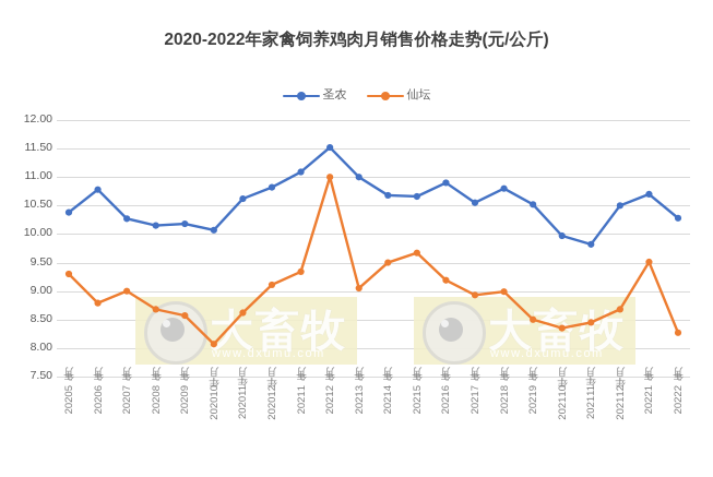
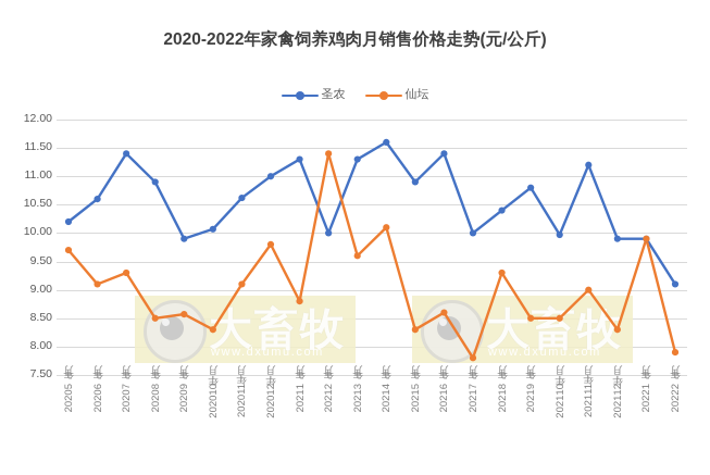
圣农/2020年5月: 10.4 -> 10.2
仙坛/2020年5月: 9.3 -> 9.7
圣农/2020年6月: 10.8 -> 10.6
仙坛/2020年6月: 8.8 -> 9.1
圣农/2020年7月: 10.3 -> 11.4
仙坛/2020年7月: 9.0 -> 9.3
圣农/2020年8月: 10.2 -> 10.9
仙坛/2020年8月: 8.7 -> 8.5
圣农/2020年9月: 10.2 -> 9.9
仙坛/2020年10月: 8.1 -> 8.3
仙坛/2020年11月: 8.6 -> 9.1
圣农/2020年12月: 10.8 -> 11.0
仙坛/2020年12月: 9.1 -> 9.8
圣农/2021年1月: 11.1 -> 11.3
仙坛/2021年1月: 9.3 -> 8.8
圣农/2021年2月: 11.5 -> 10.0
仙坛/2021年2月: 11.0 -> 11.4
圣农/2021年3月: 11.0 -> 11.3
仙坛/2021年3月: 9.1 -> 9.6
圣农/2021年4月: 10.7 -> 11.6
仙坛/2021年4月: 9.5 -> 10.1
圣农/2021年5月: 10.7 -> 10.9
仙坛/2021年5月: 9.7 -> 8.3
圣农/2021年6月: 10.9 -> 11.4
仙坛/2021年6月: 9.2 -> 8.6
圣农/2021年7月: 10.6 -> 10.0
仙坛/2021年7月: 8.9 -> 7.8
圣农/2021年8月: 10.8 -> 10.4
仙坛/2021年8月: 9.0 -> 9.3
圣农/2021年9月: 10.5 -> 10.8
仙坛/2021年10月: 8.3 -> 8.5
圣农/2021年11月: 9.8 -> 11.2
仙坛/2021年11月: 8.4 -> 9.0
圣农/2021年12月: 10.5 -> 9.9
仙坛/2021年12月: 8.7 -> 8.3
圣农/2022年1月: 10.7 -> 9.9
仙坛/2022年1月: 9.5 -> 9.9
圣农/2022年2月: 10.3 -> 9.1
仙坛/2022年2月: 8.3 -> 7.9
